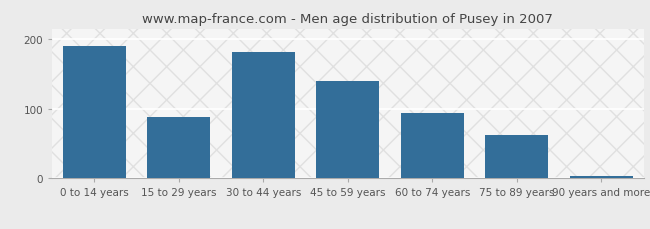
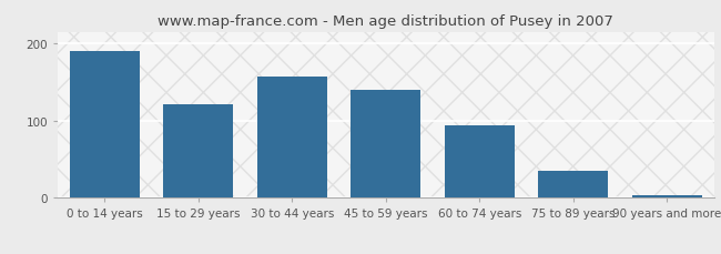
15 to 29 years: 88 -> 122
30 to 44 years: 182 -> 158
75 to 89 years: 62 -> 35
